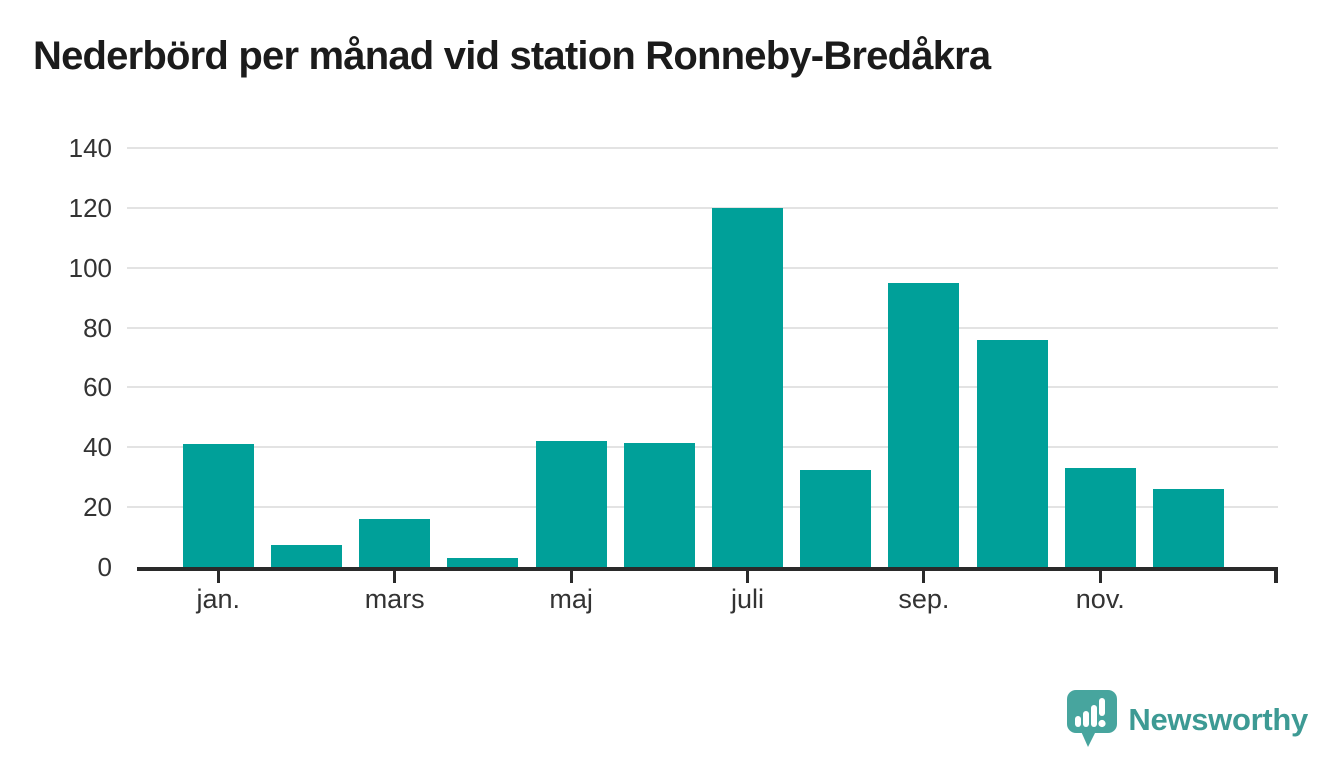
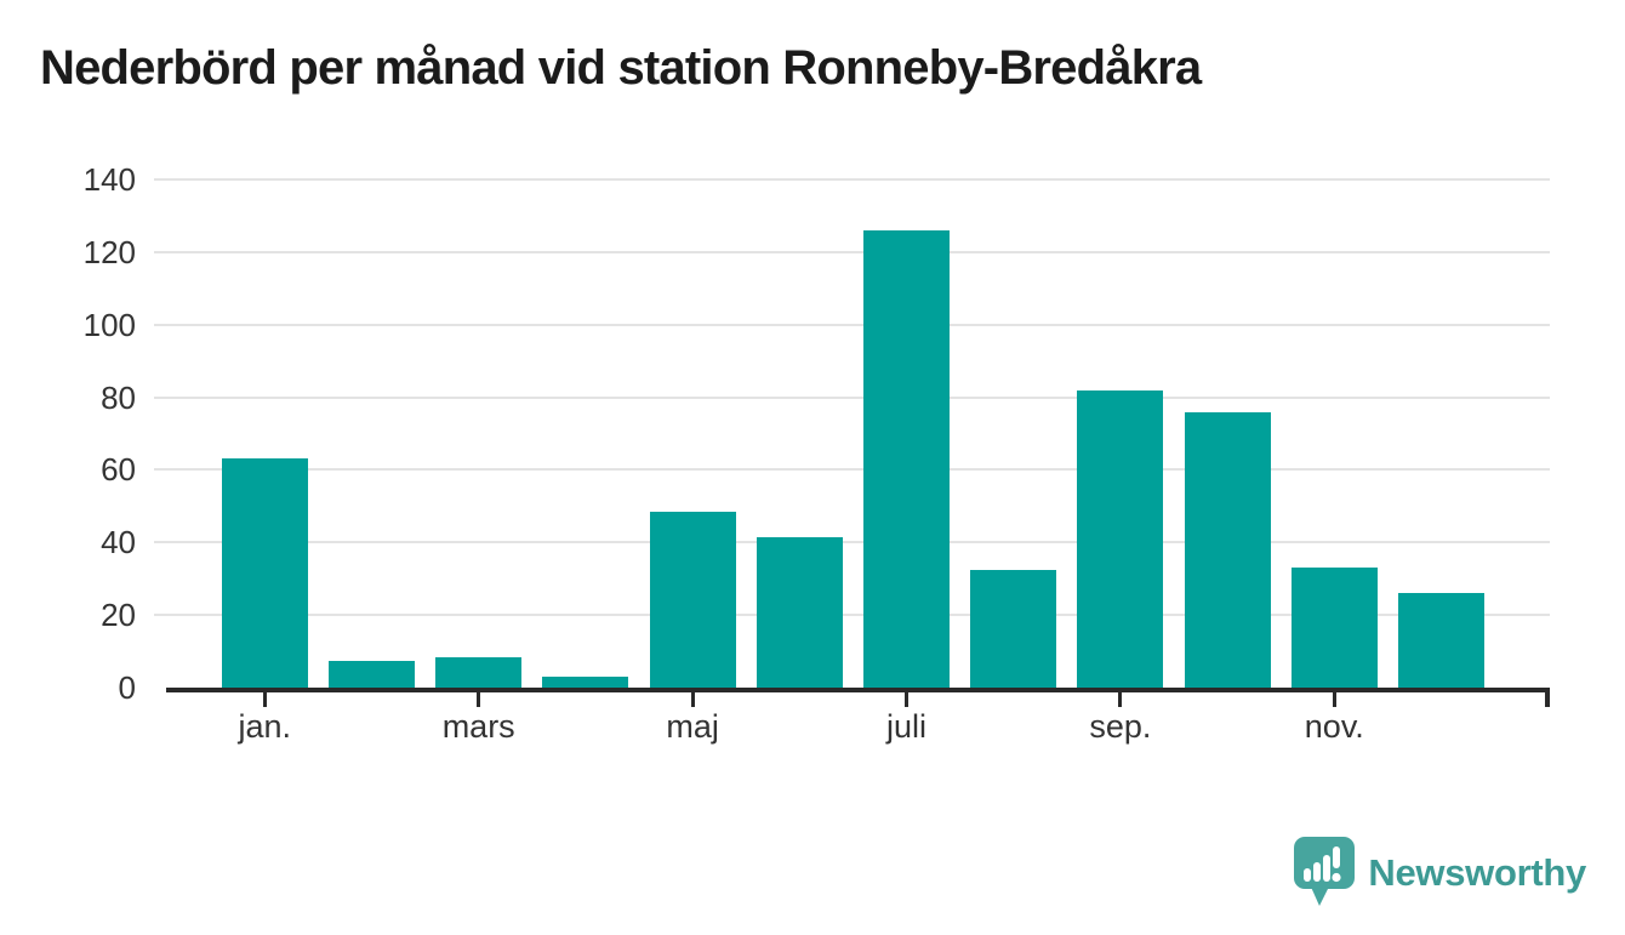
jan.: 41 -> 63
mars: 16 -> 8
maj: 42 -> 48
juli: 120 -> 126
sep.: 95 -> 82
